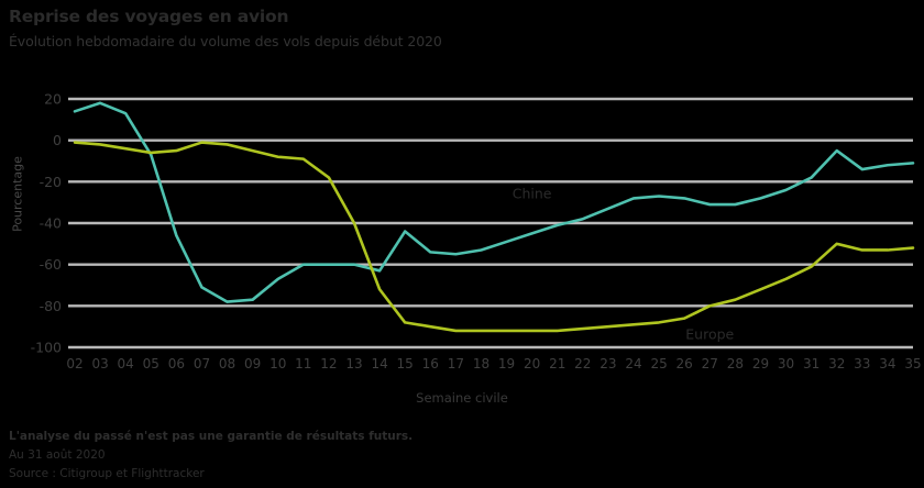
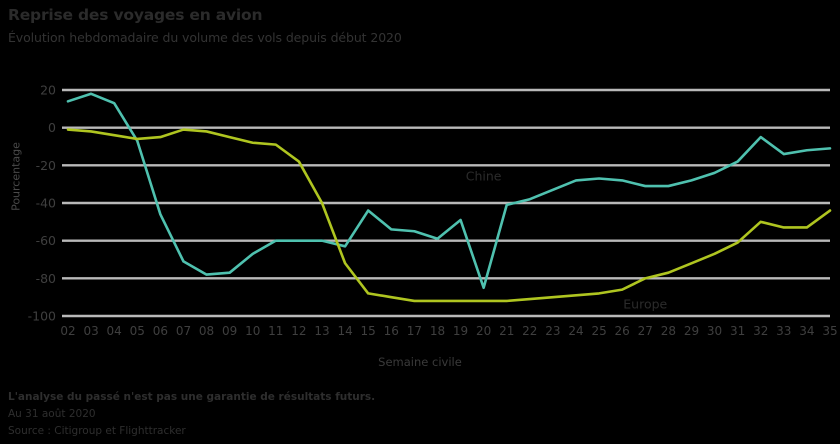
Chine/18: -53 -> -59
Chine/20: -45 -> -85
Europe/35: -52 -> -44
